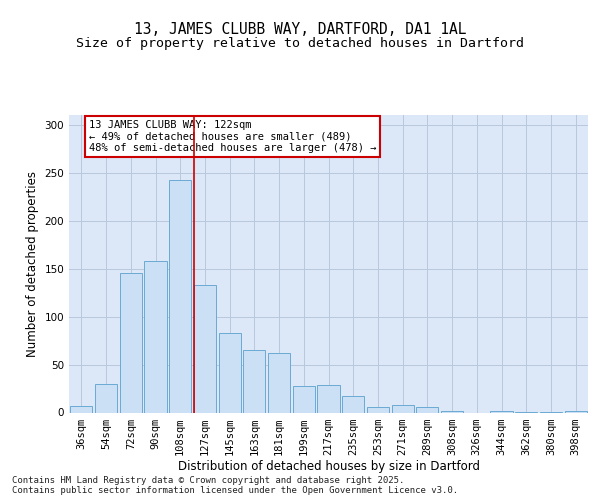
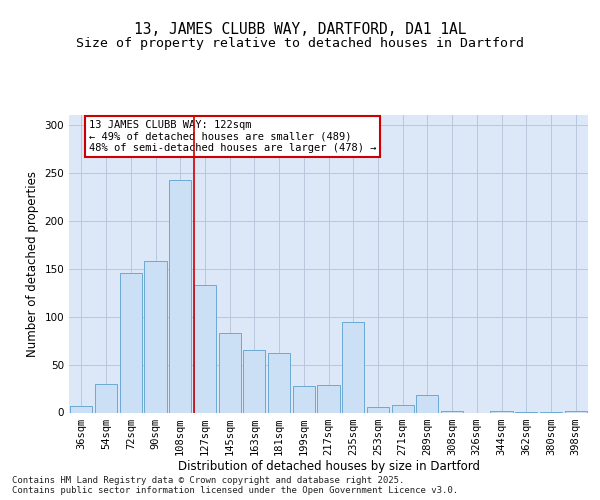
235sqm: 17 -> 94
289sqm: 6 -> 18
